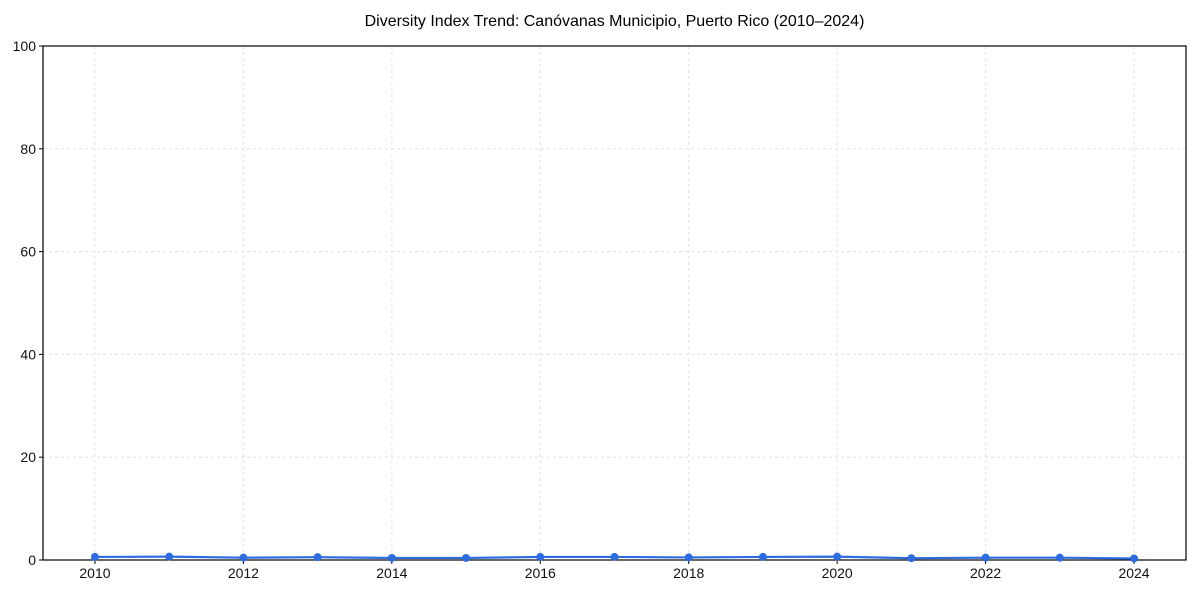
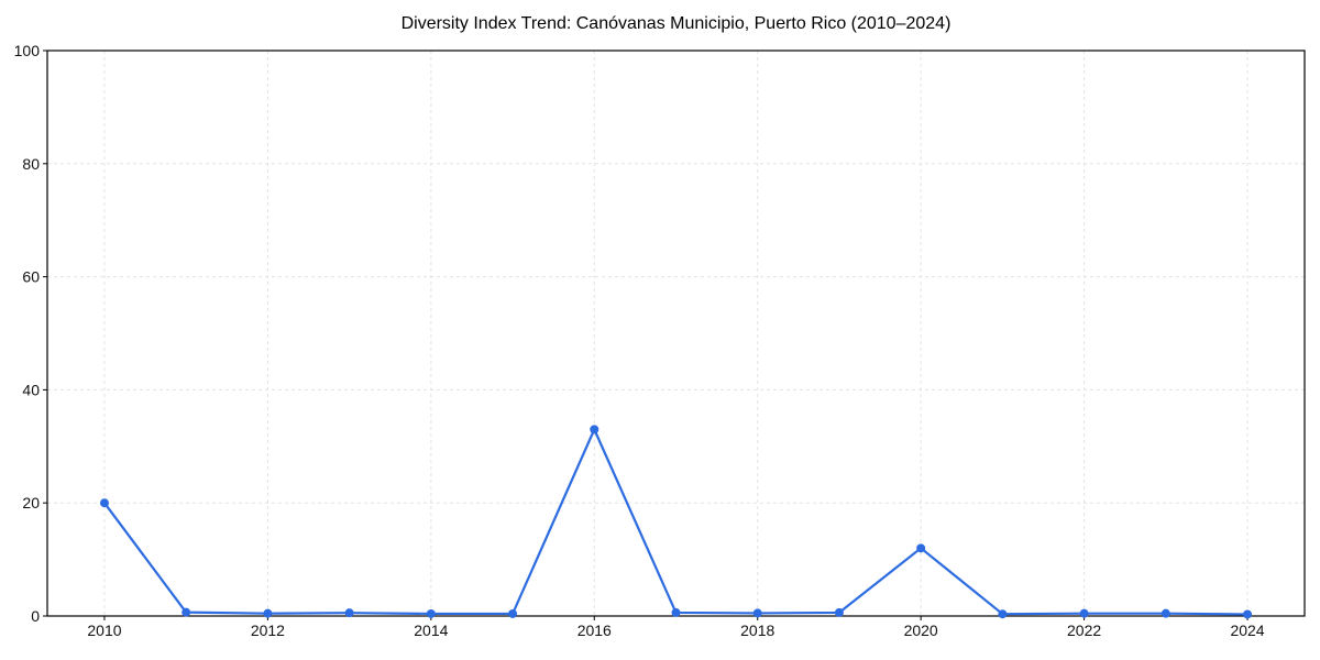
2010: 1 -> 20
2016: 1 -> 33
2020: 1 -> 12
